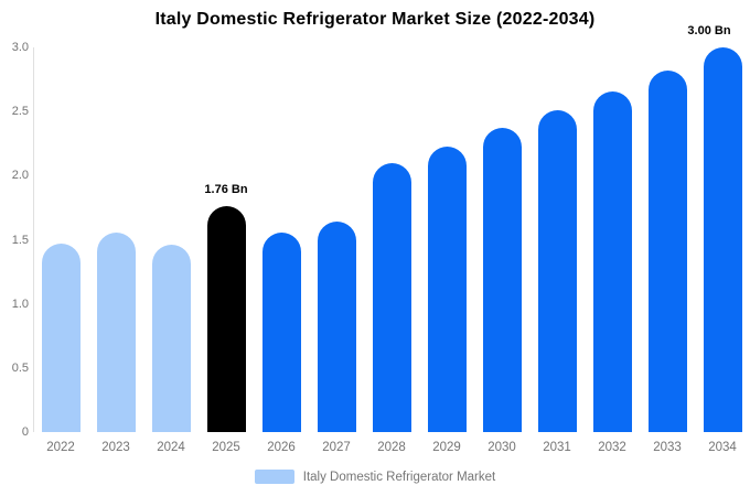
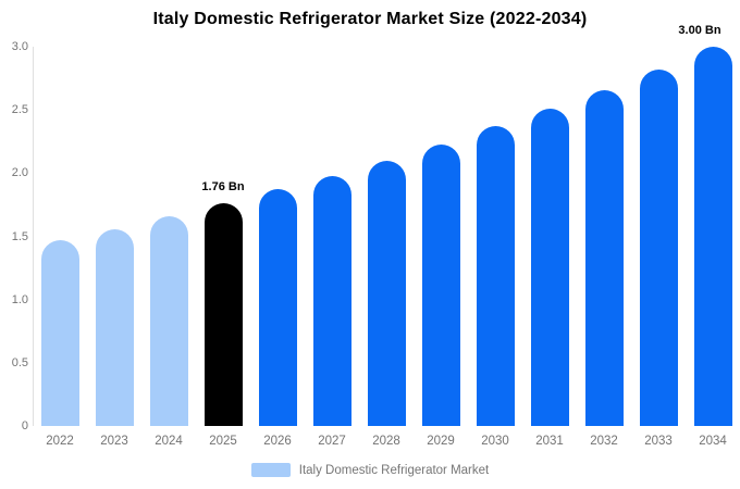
2024: 1.46 -> 1.66
2026: 1.56 -> 1.87
2027: 1.64 -> 1.98
